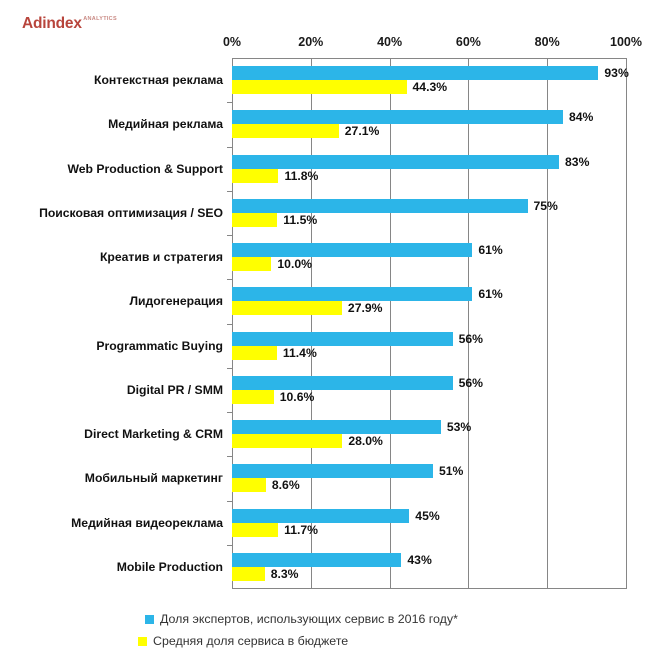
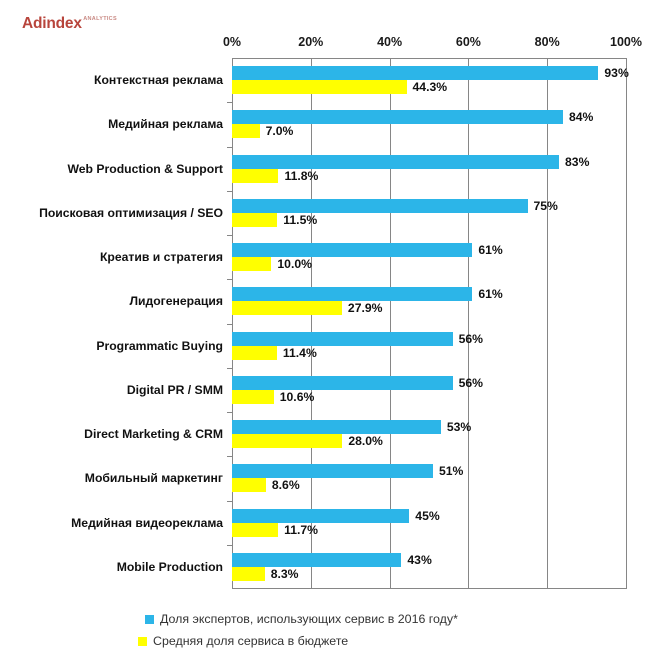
Средняя доля сервиса в бюджете/Медийная реклама: 27.1% -> 7.0%
